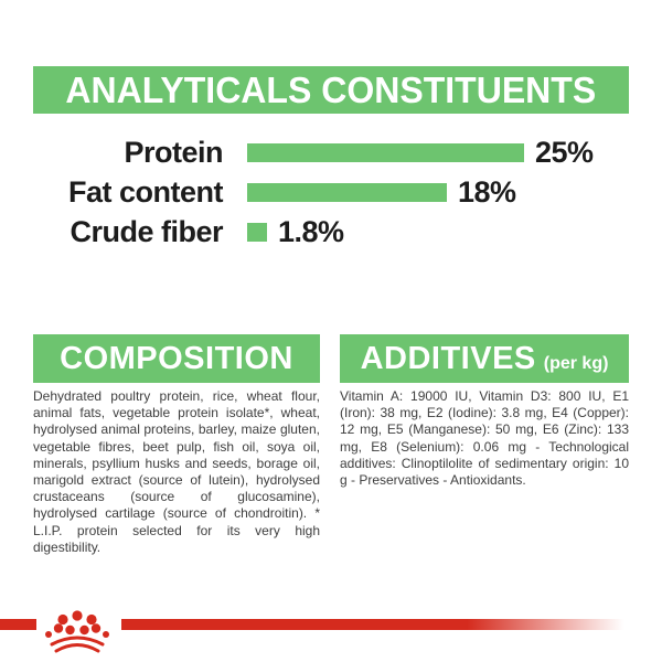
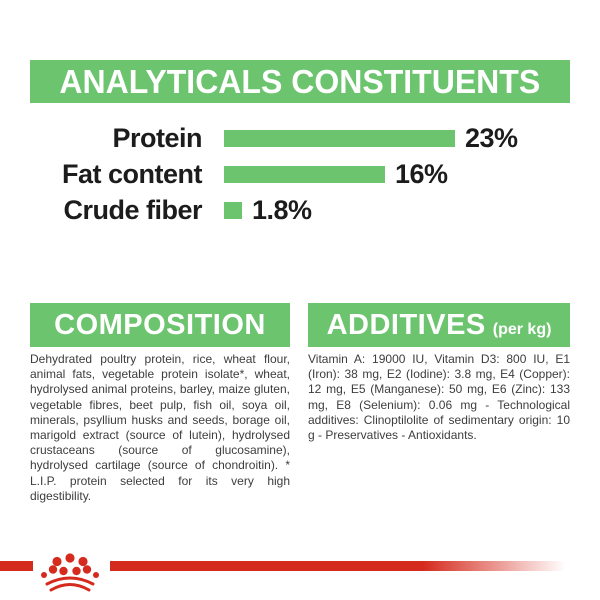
Protein: 25% -> 23%
Fat content: 18% -> 16%
